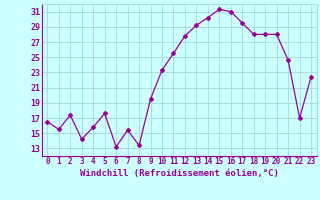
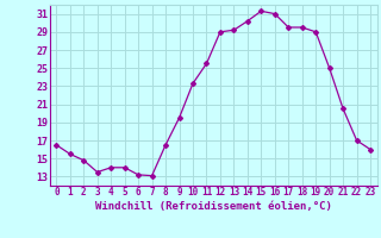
2: 17.4 -> 14.8
3: 14.2 -> 13.5
4: 15.8 -> 14.0
5: 17.6 -> 14.0
7: 15.4 -> 13.1
8: 13.4 -> 16.5
12: 27.8 -> 29.0
18: 28.0 -> 29.5
19: 28.0 -> 29.0
20: 28.0 -> 25.0
21: 24.6 -> 20.5
23: 22.4 -> 16.0
